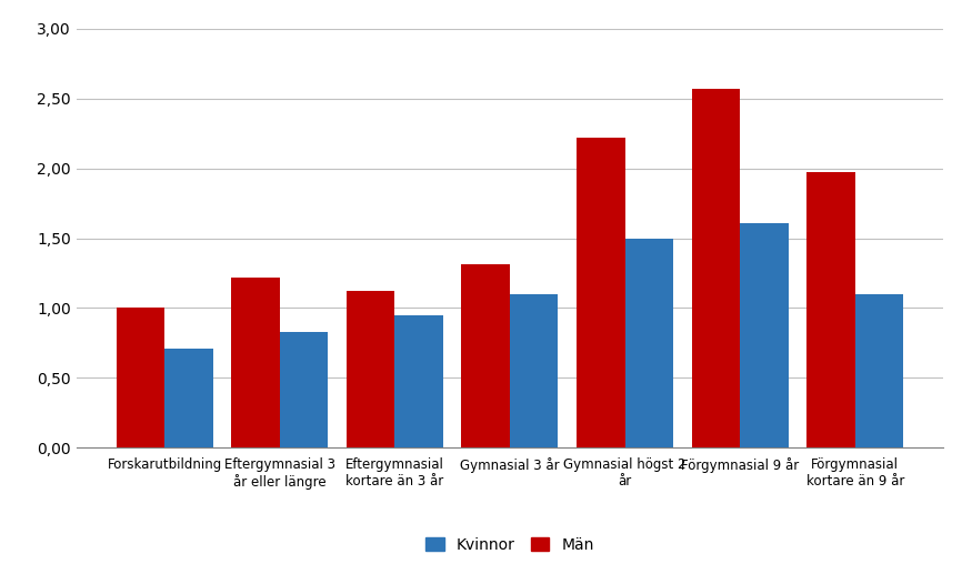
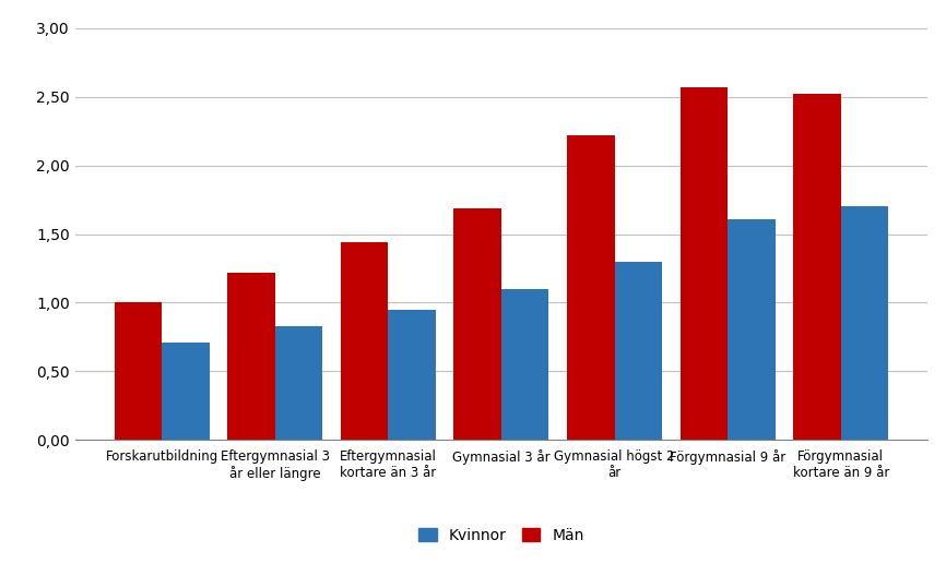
Män/Eftergymnasial kortare än 3 år: 1,12 -> 1,44
Män/Gymnasial 3 år: 1,31 -> 1,69
Kvinnor/Gymnasial högst 2 år: 1,50 -> 1,30
Män/Förgymnasial kortare än 9 år: 1,97 -> 2,52
Kvinnor/Förgymnasial kortare än 9 år: 1,10 -> 1,70
